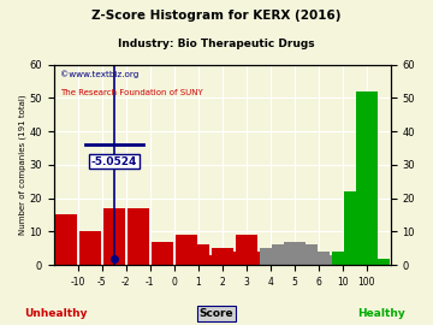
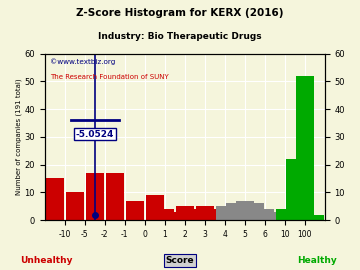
1: 6 -> 4
3: 9 -> 5
